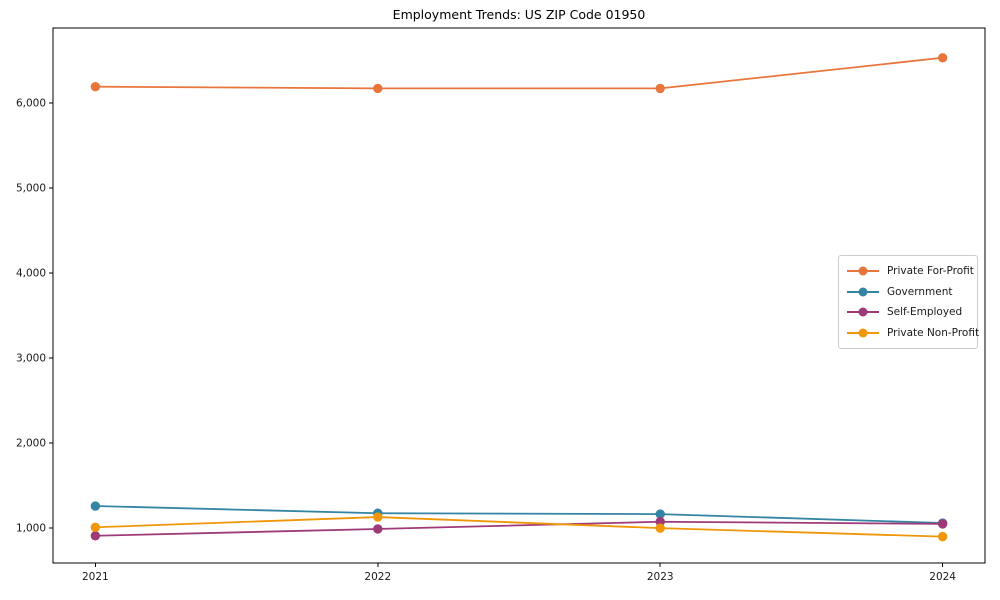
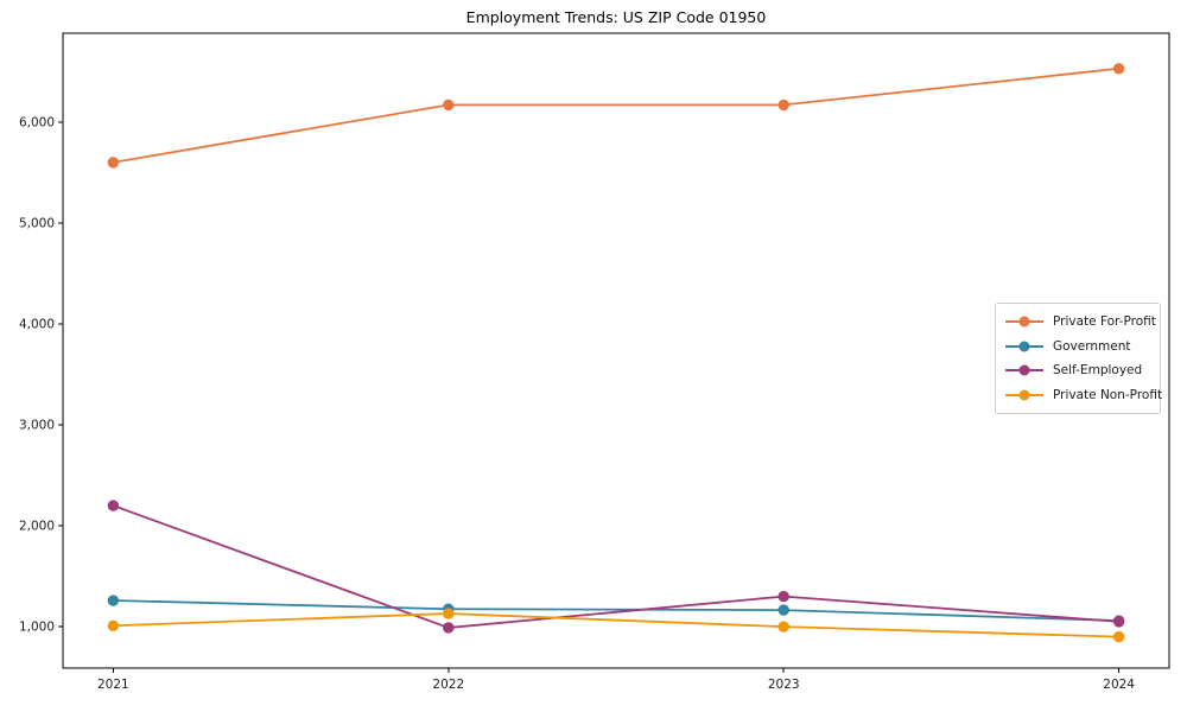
Private For-Profit/2021: 6200 -> 5600
Self-Employed/2021: 900 -> 2200
Self-Employed/2023: 1100 -> 1300
